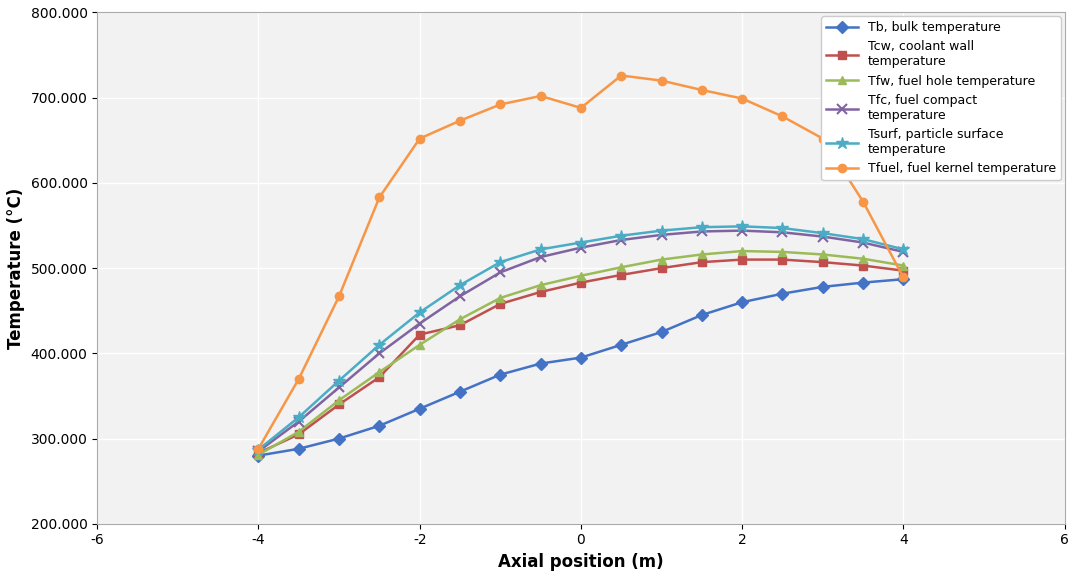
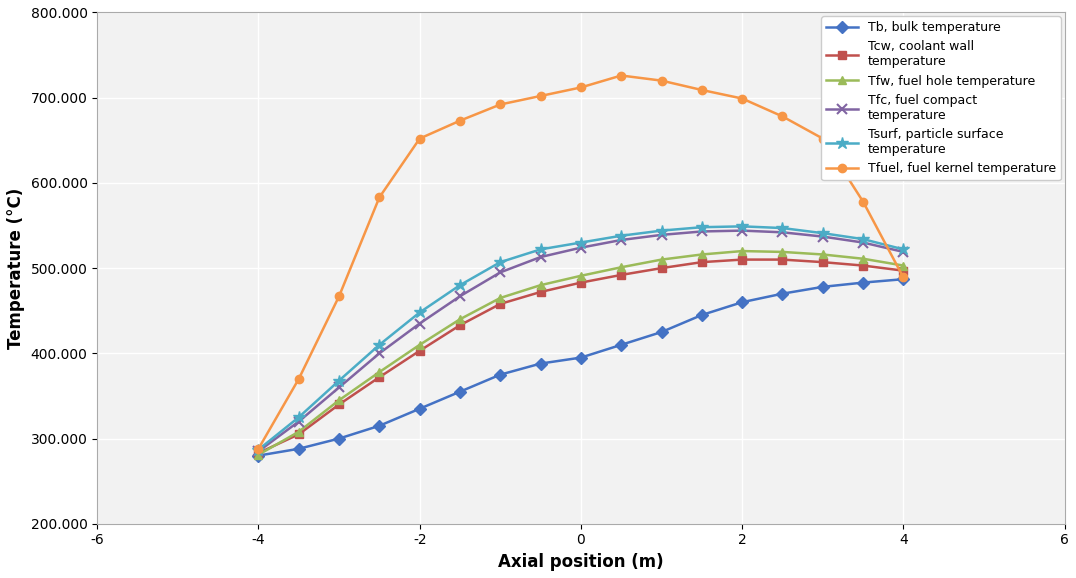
Tcw, coolant wall temperature/-2: 422 -> 403
Tfuel, fuel kernel temperature/0: 688 -> 712
